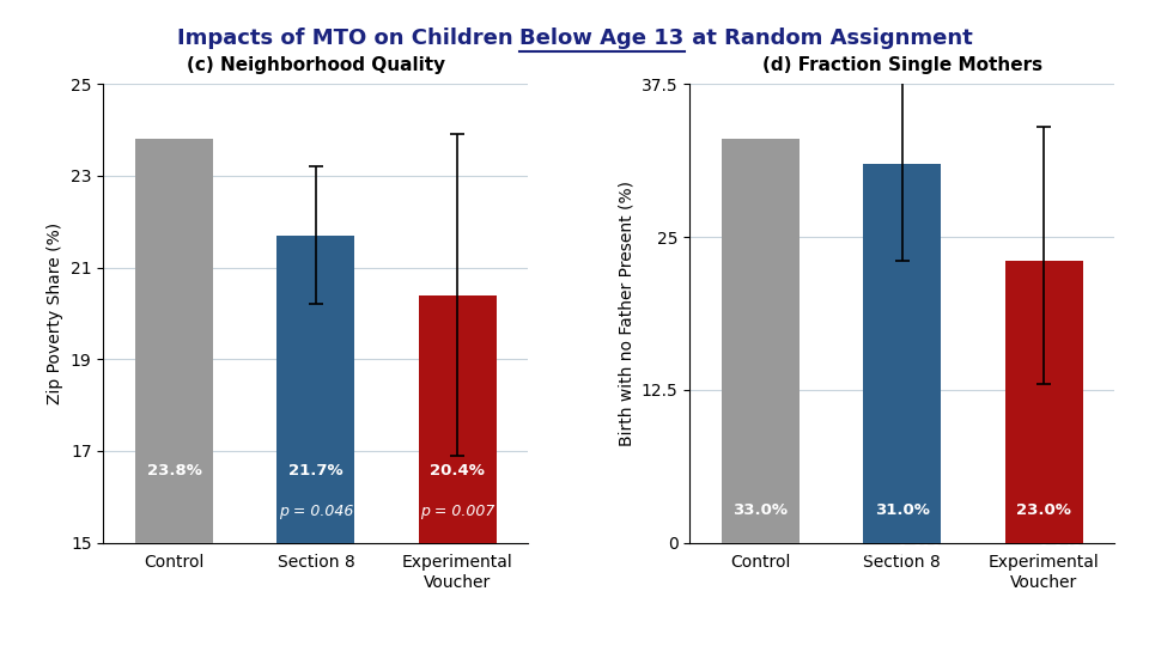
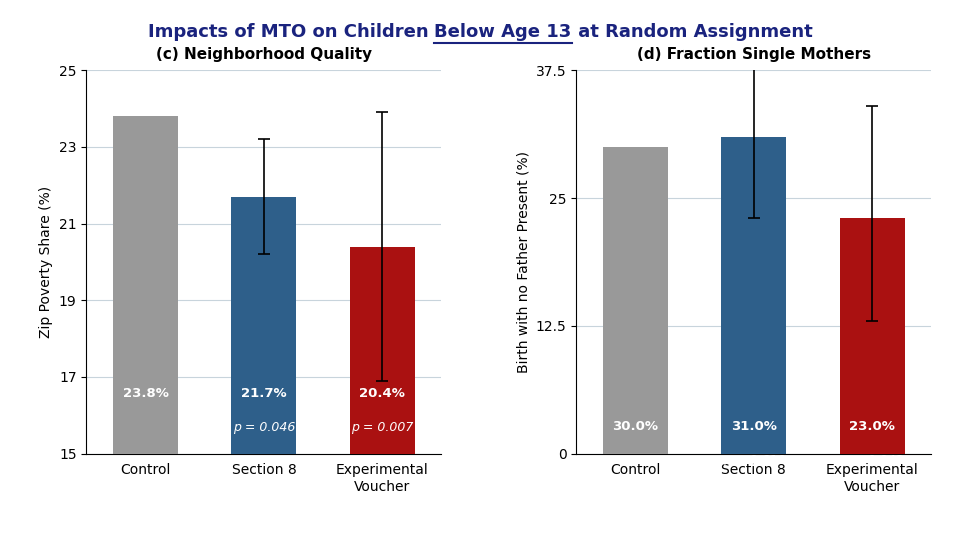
(d) Fraction Single Mothers/Control: 33.0% -> 30.0%
